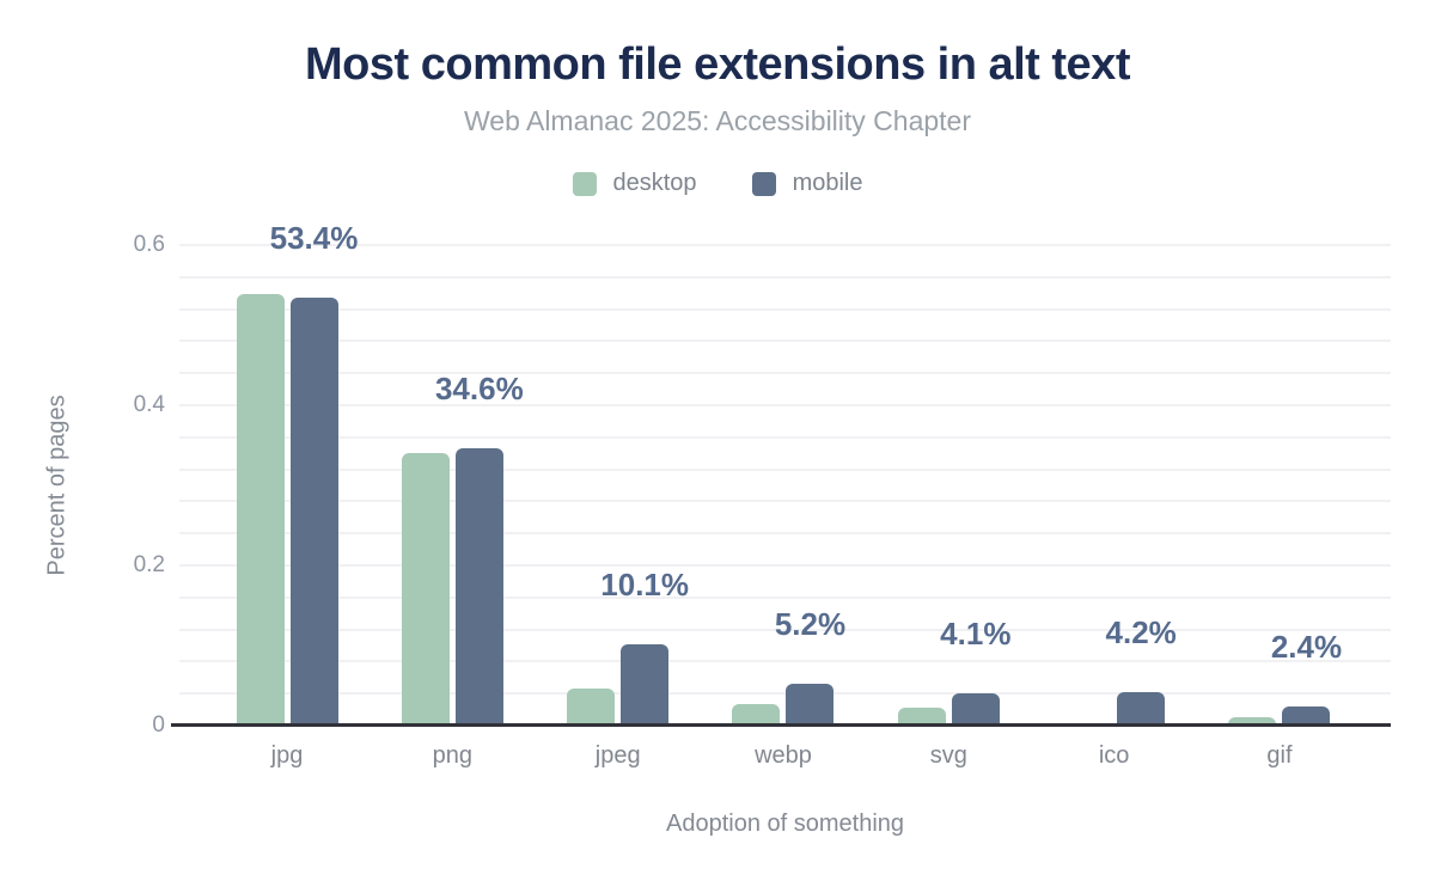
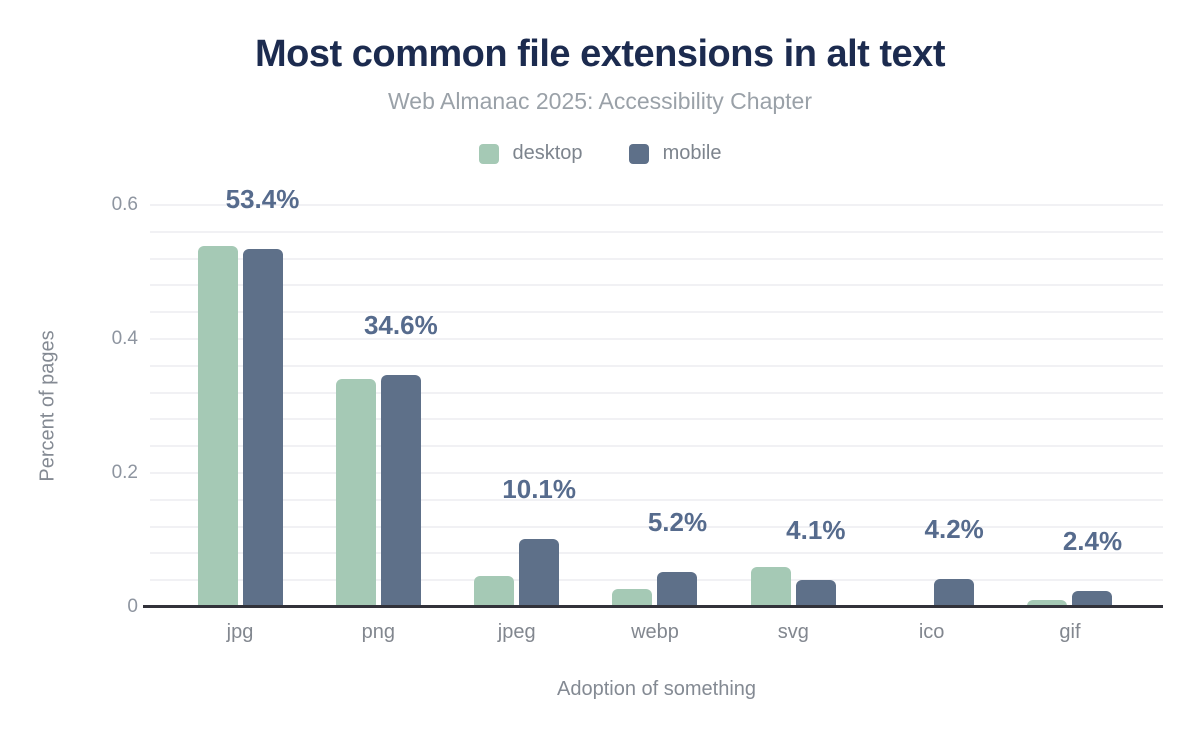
desktop/svg: 0.02 -> 0.06
